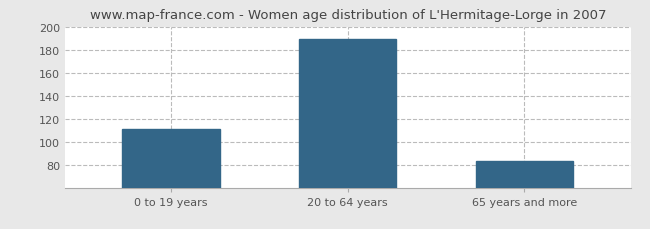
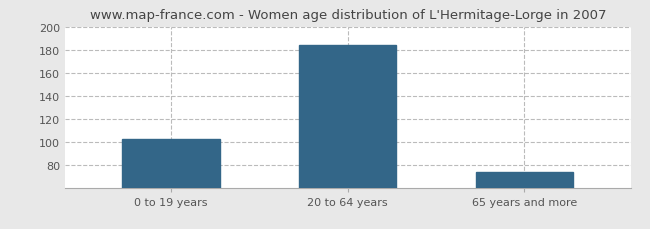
0 to 19 years: 111 -> 102
20 to 64 years: 189 -> 184
65 years and more: 83 -> 74
